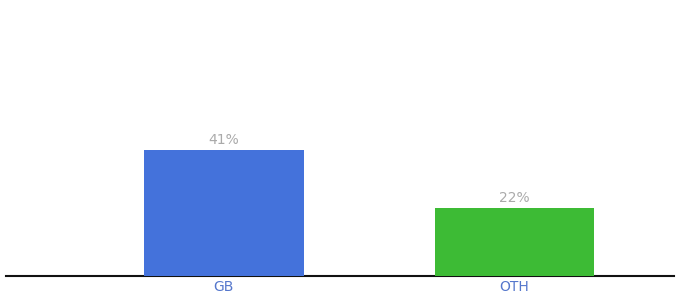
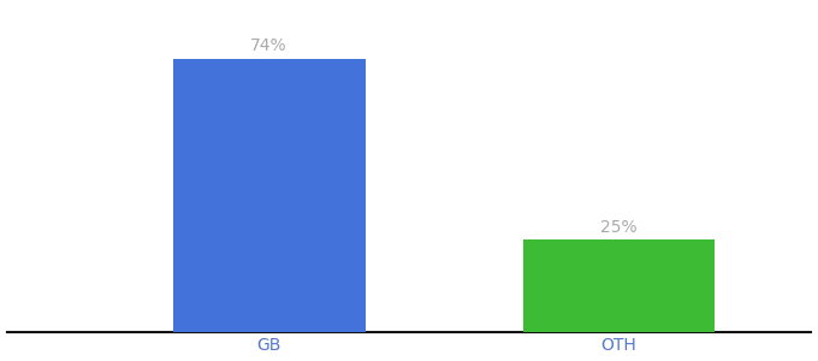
GB: 41% -> 74%
OTH: 22% -> 25%
